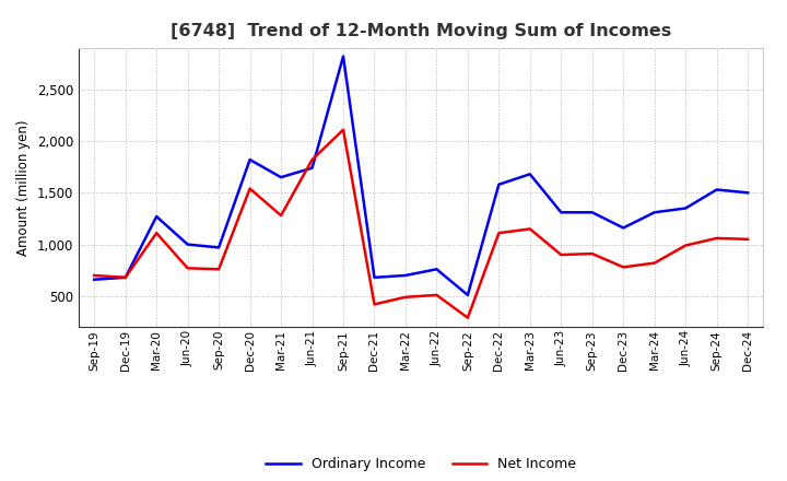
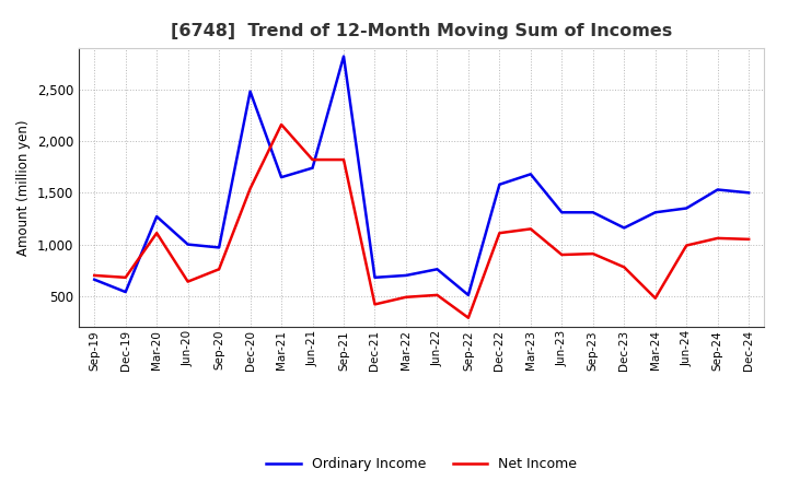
Ordinary Income/Dec-19: 680 -> 540
Net Income/Jun-20: 770 -> 640
Ordinary Income/Dec-20: 1,820 -> 2,480
Net Income/Mar-21: 1,280 -> 2,160
Net Income/Sep-21: 2,110 -> 1,820
Net Income/Mar-24: 820 -> 480
